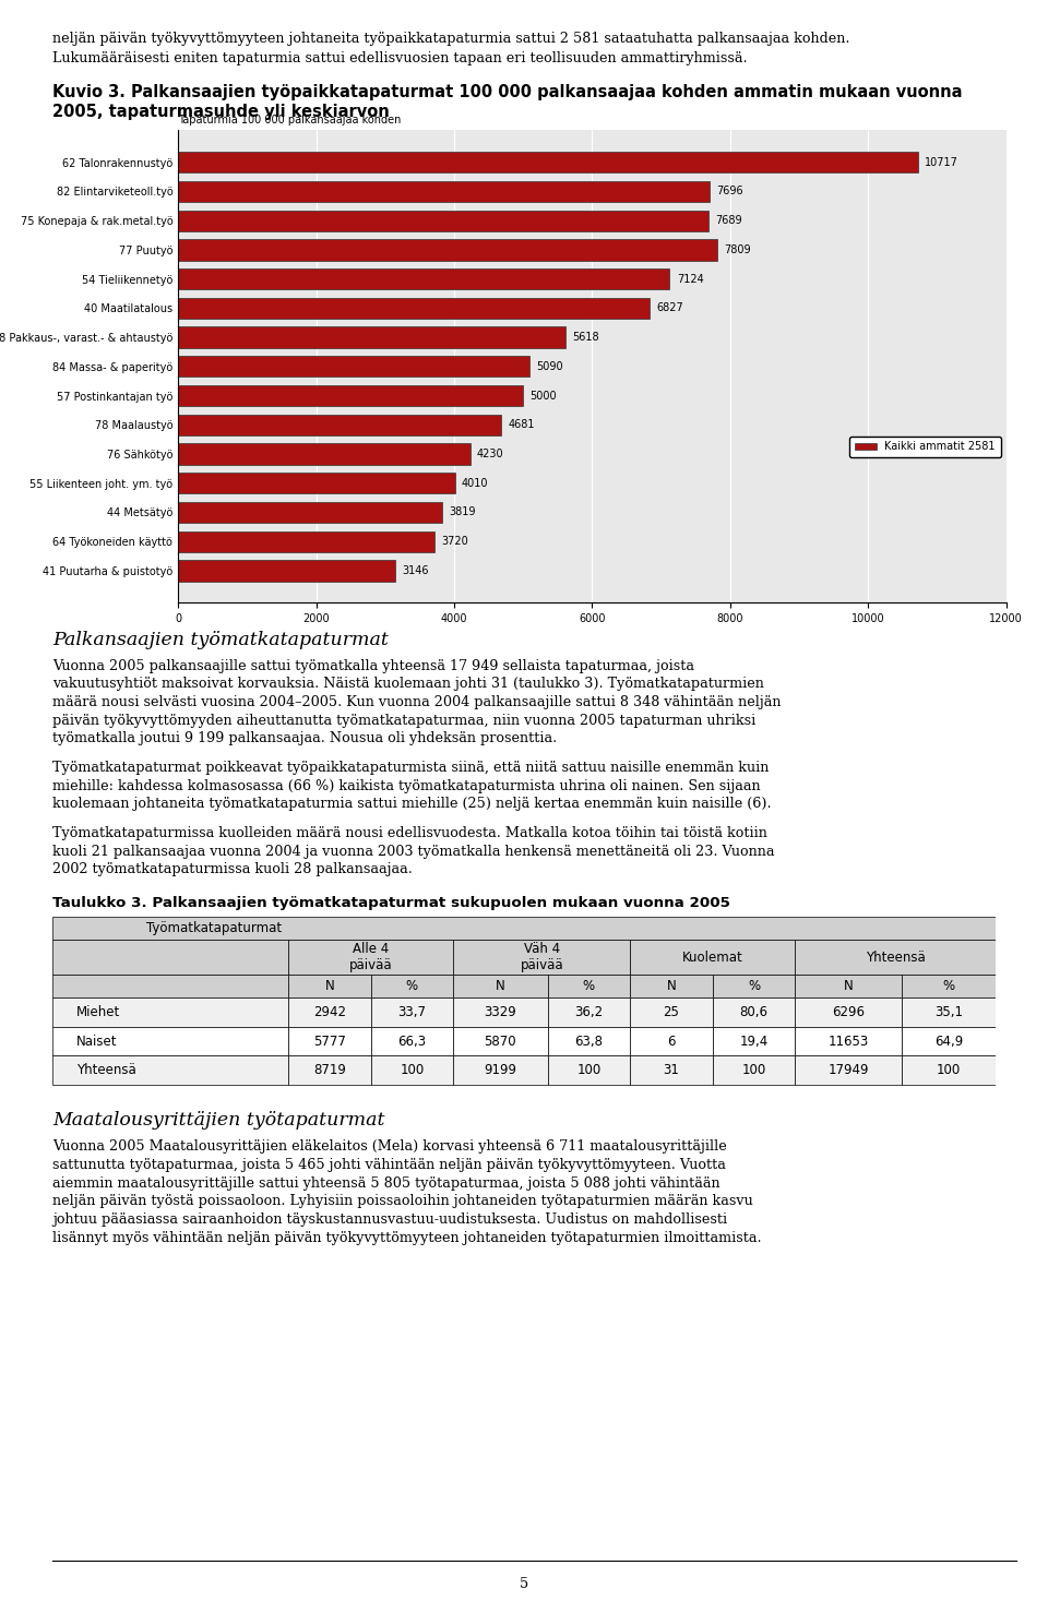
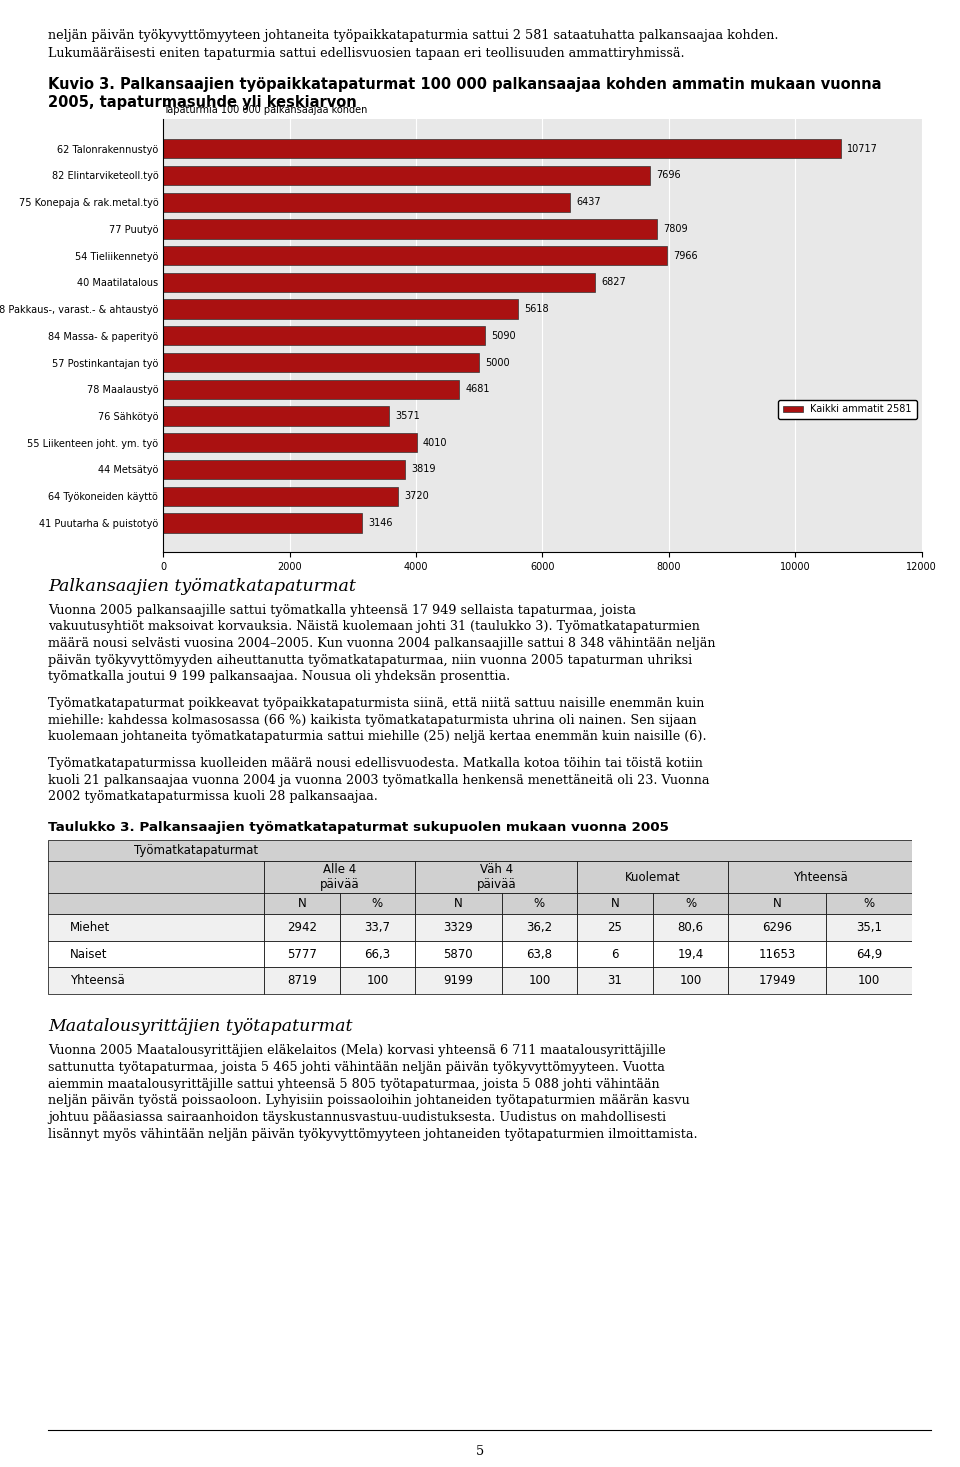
75 Konepaja & rak.metal.työ: 7689 -> 6437
54 Tieliikennetyö: 7124 -> 7966
76 Sähkötyö: 4230 -> 3571
